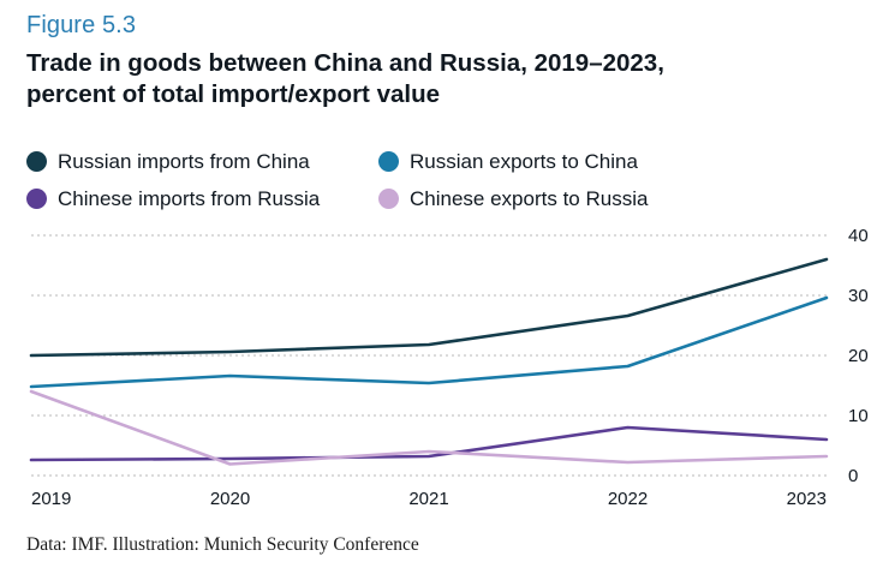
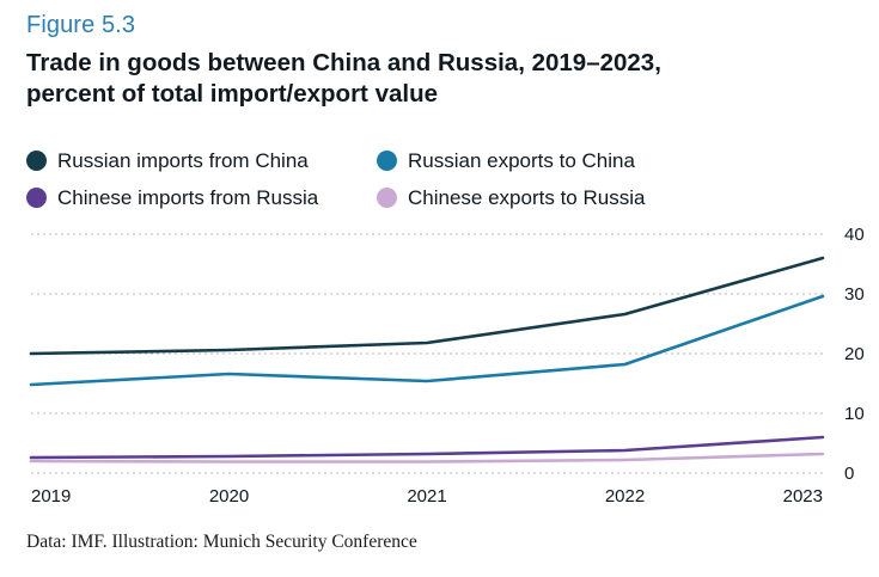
Chinese exports to Russia/2019: 14 -> 2
Chinese exports to Russia/2021: 4 -> 2
Chinese imports from Russia/2022: 8 -> 4
